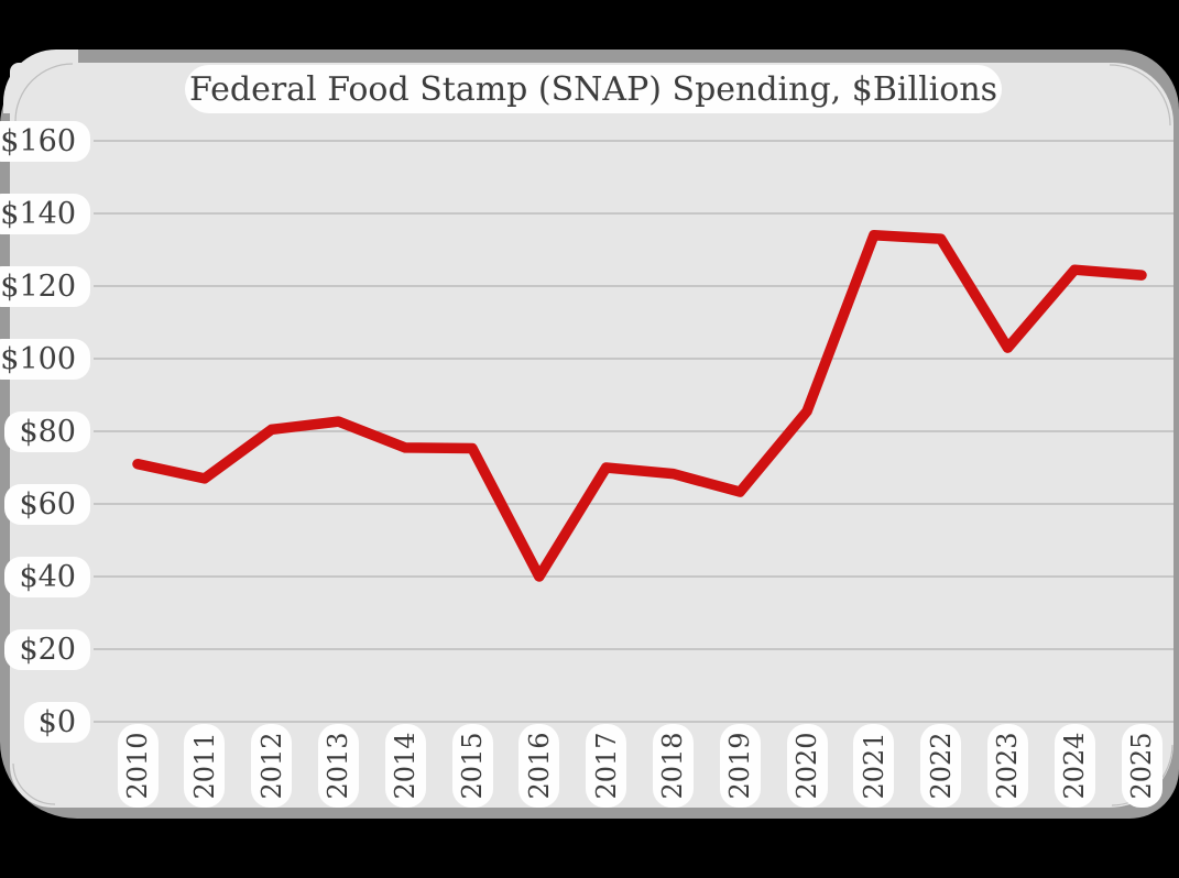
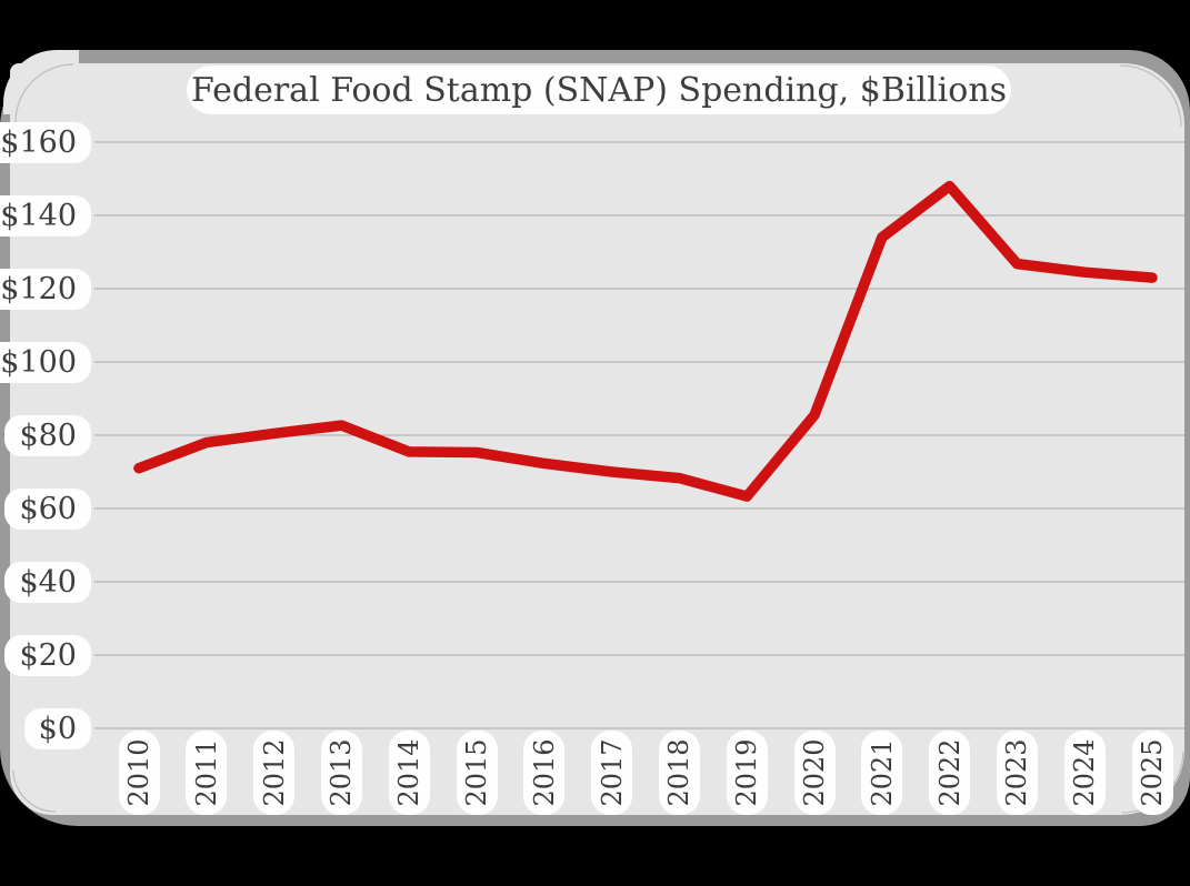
2011: $67 -> $78
2016: $40 -> $72
2022: $133 -> $148
2023: $103 -> $127
